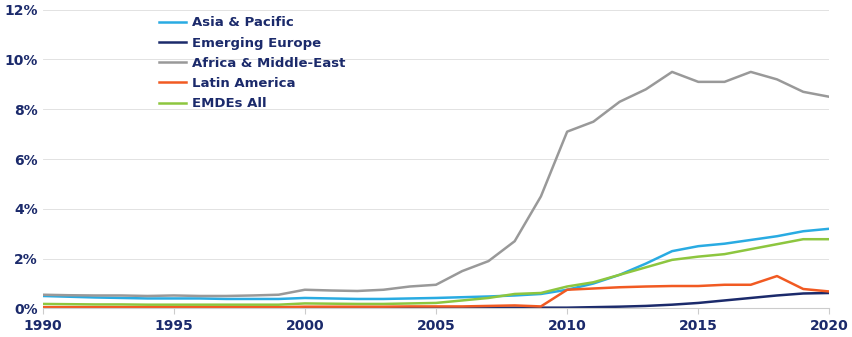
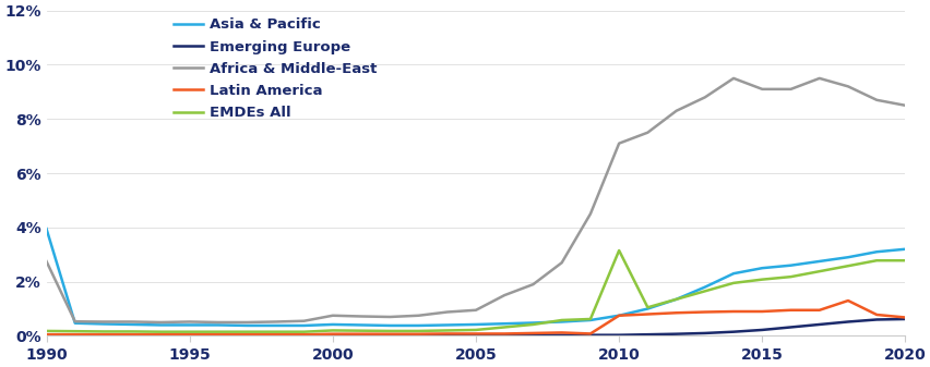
Asia & Pacific/1990: 0.50% -> 3.95%
Africa & Middle-East/1990: 0.55% -> 2.75%
EMDEs All/2010: 0.88% -> 3.15%
